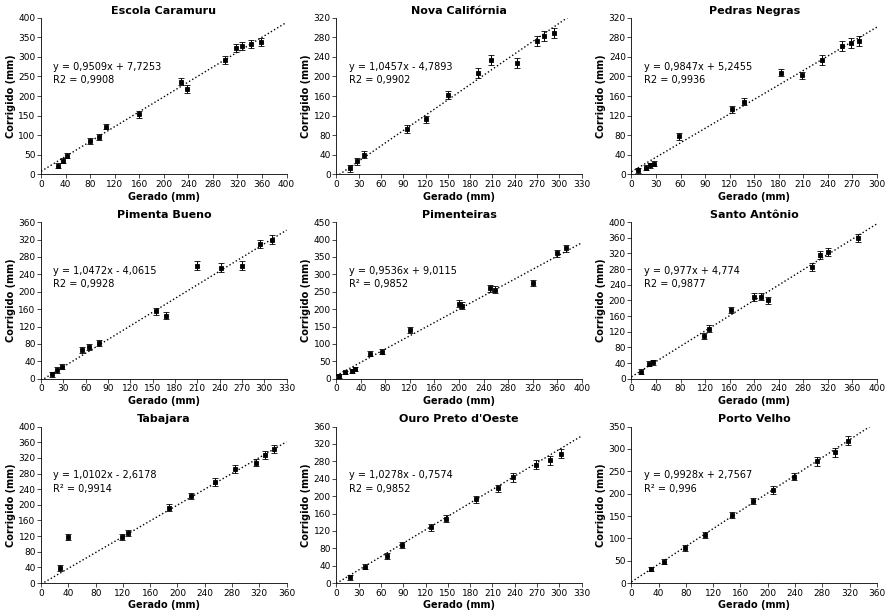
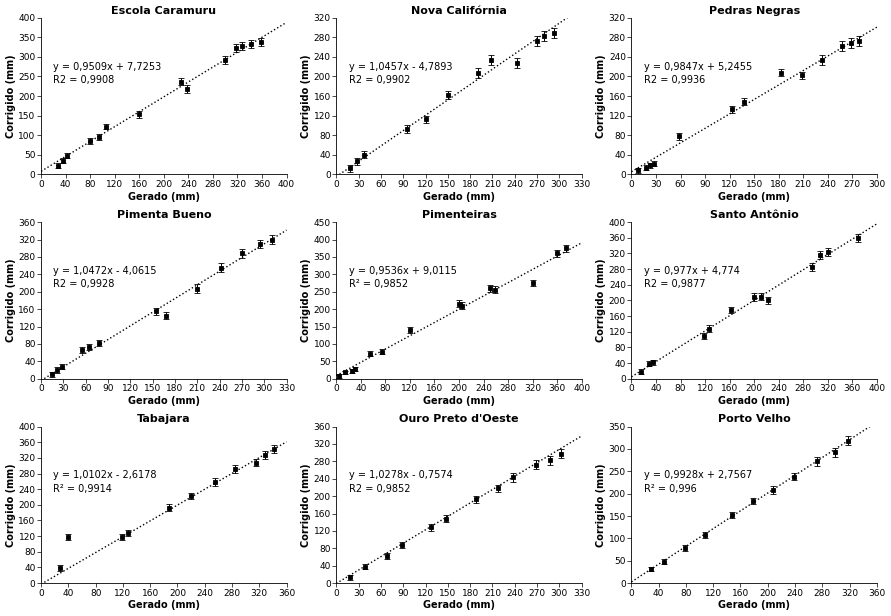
Pimenta Bueno/210: 260 -> 207
Pimenta Bueno/270: 260 -> 288
